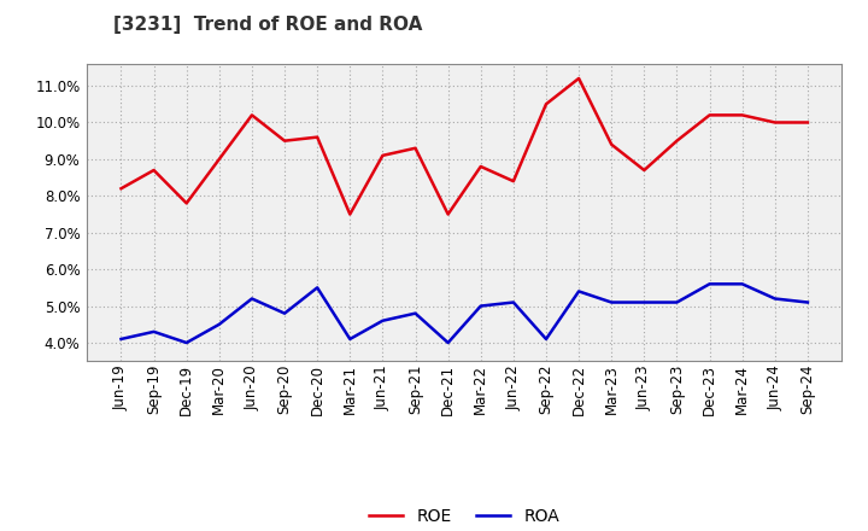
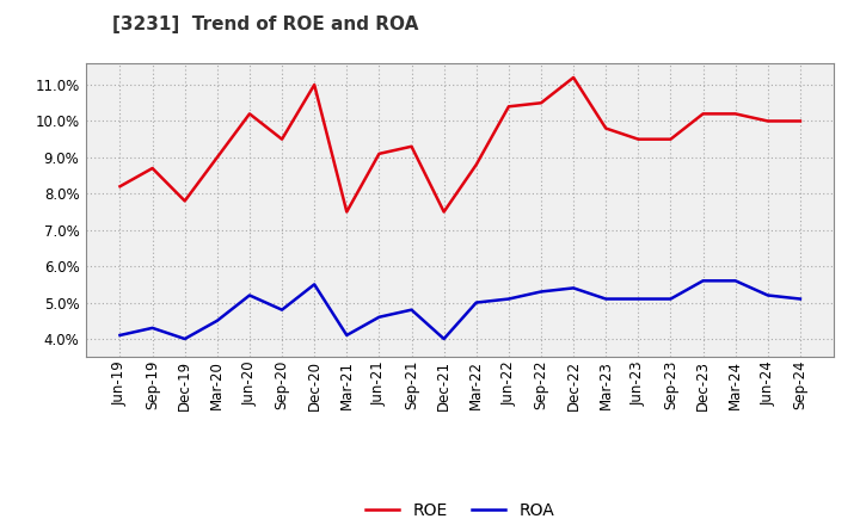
ROE/Dec-20: 9.6% -> 11.0%
ROE/Jun-22: 8.4% -> 10.4%
ROA/Sep-22: 4.1% -> 5.3%
ROE/Mar-23: 9.4% -> 9.8%
ROE/Jun-23: 8.7% -> 9.5%
